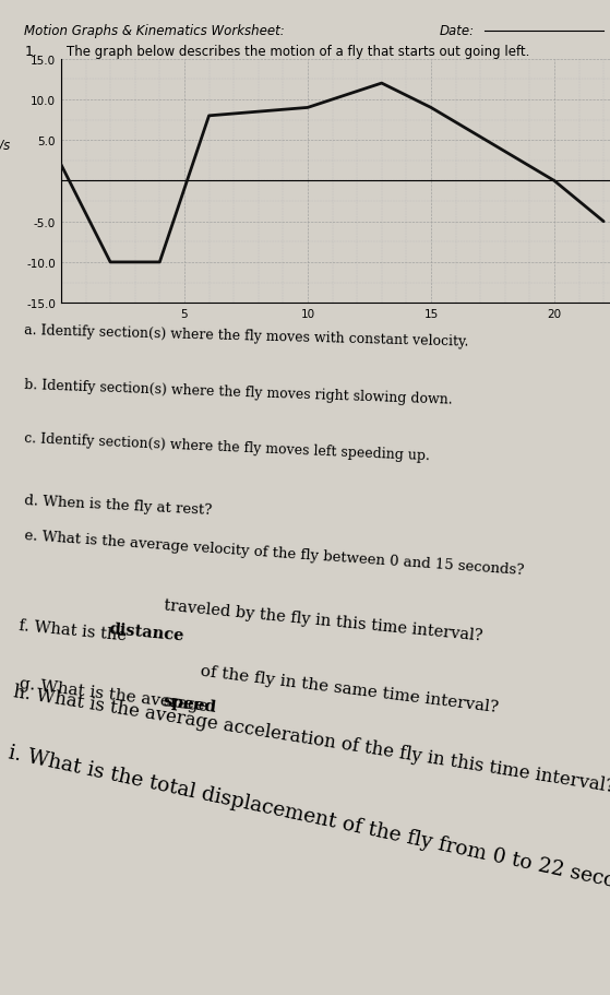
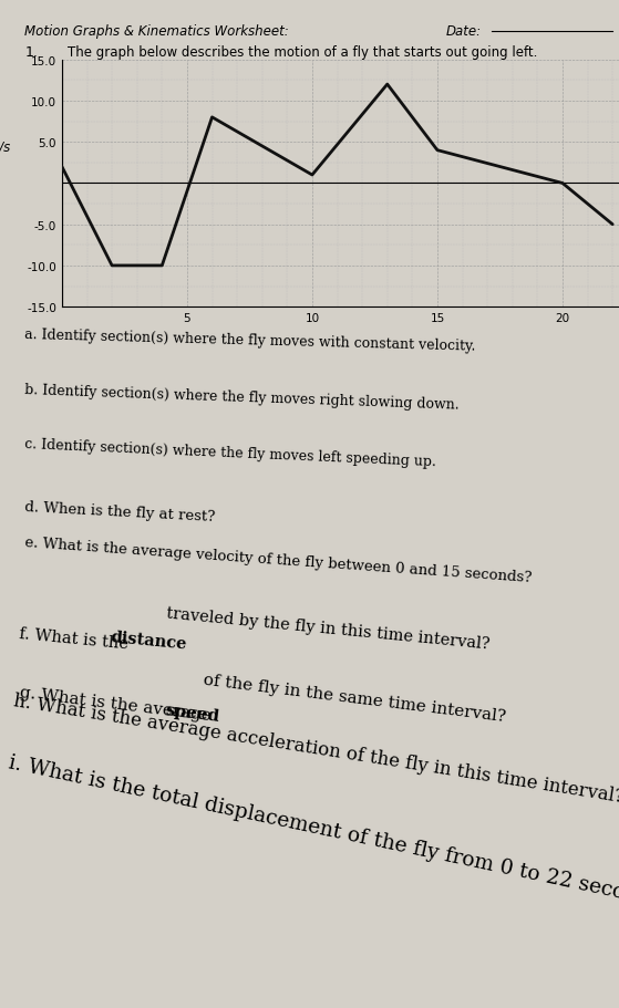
10: 9 -> 1
15: 9 -> 4
